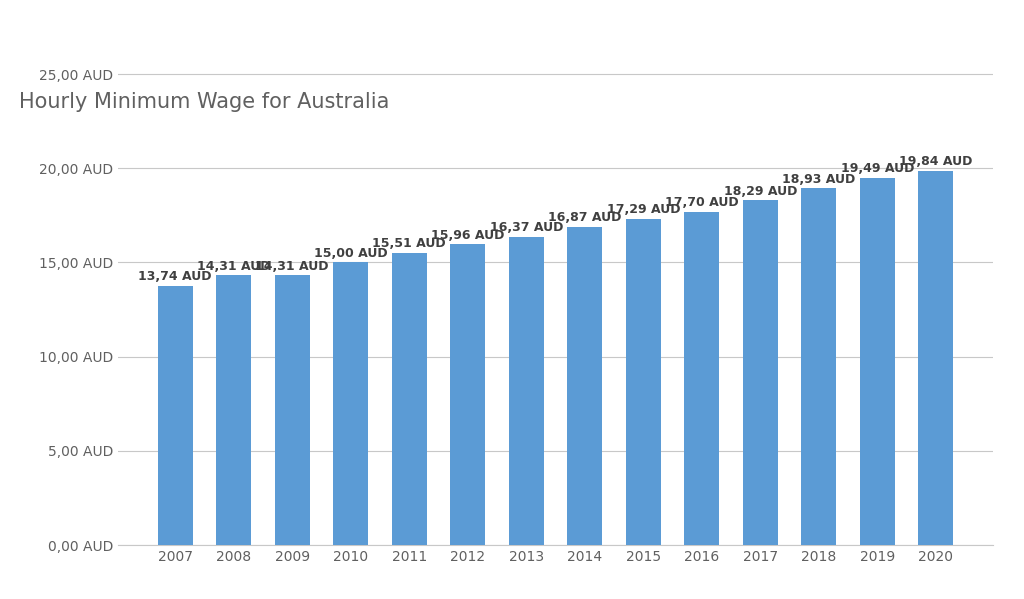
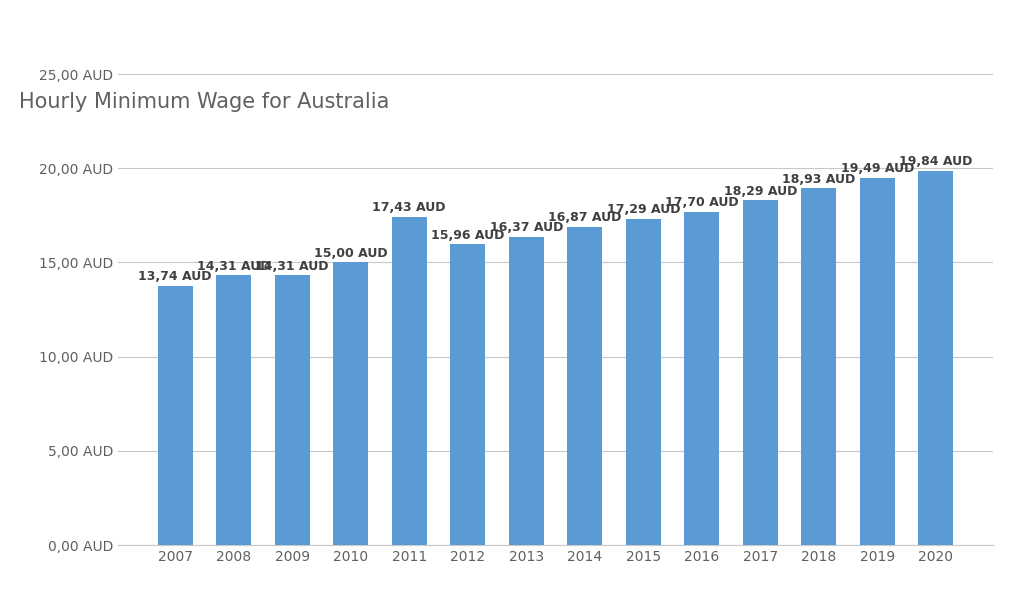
2011: 15,51 -> 17,43
